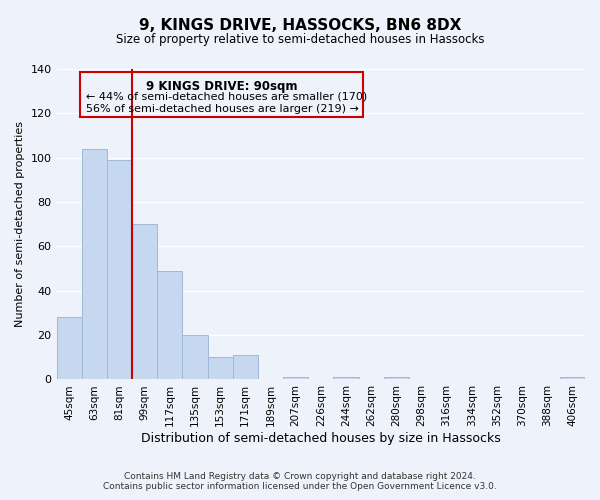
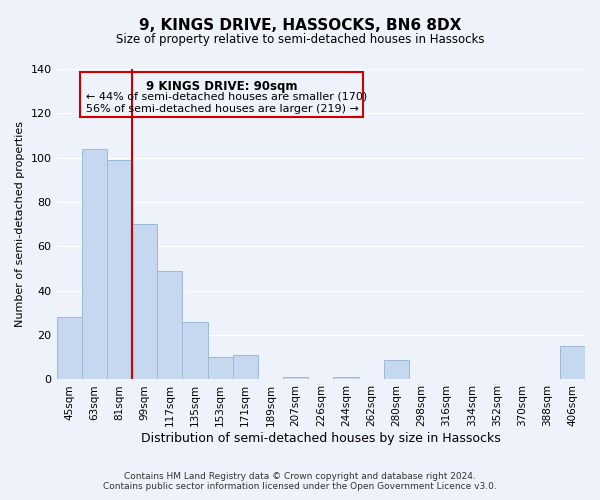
135sqm: 20 -> 26
280sqm: 1 -> 9
406sqm: 1 -> 15
